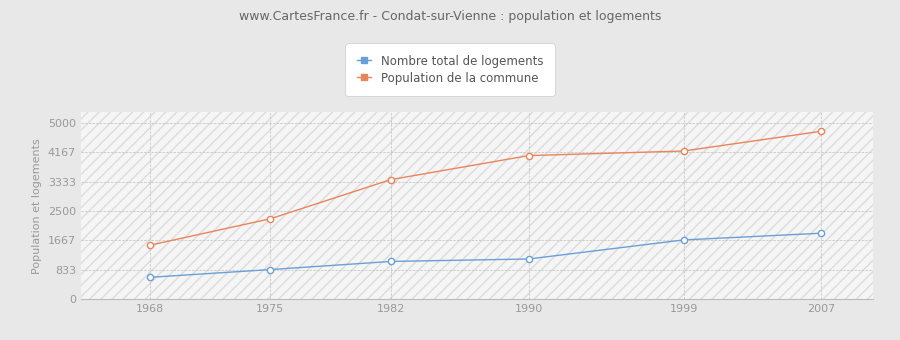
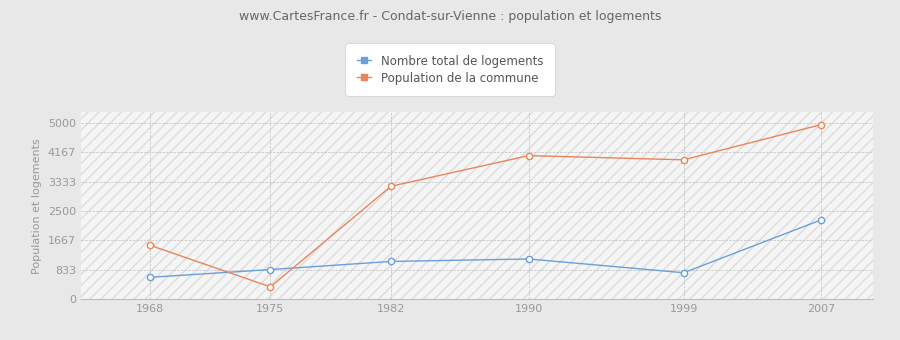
Population de la commune/1975: 2280 -> 350
Population de la commune/1982: 3390 -> 3200
Nombre total de logements/1999: 1680 -> 750
Population de la commune/1999: 4200 -> 3950
Nombre total de logements/2007: 1870 -> 2250
Population de la commune/2007: 4760 -> 4950
